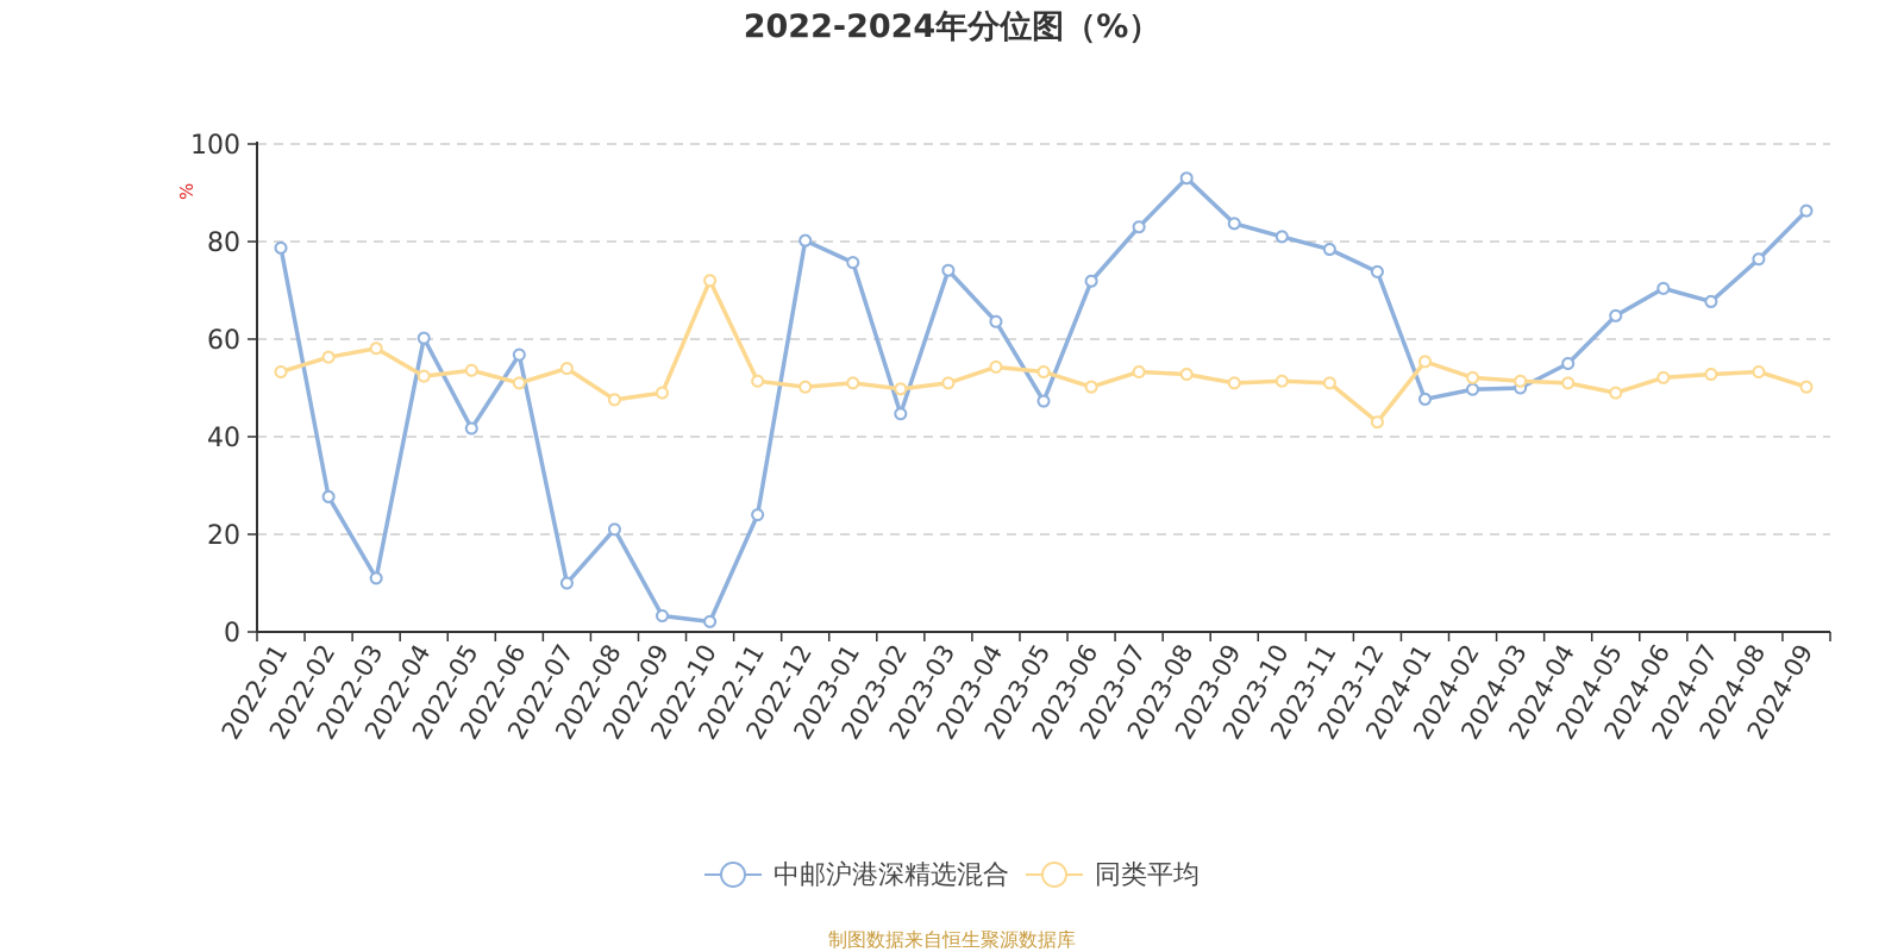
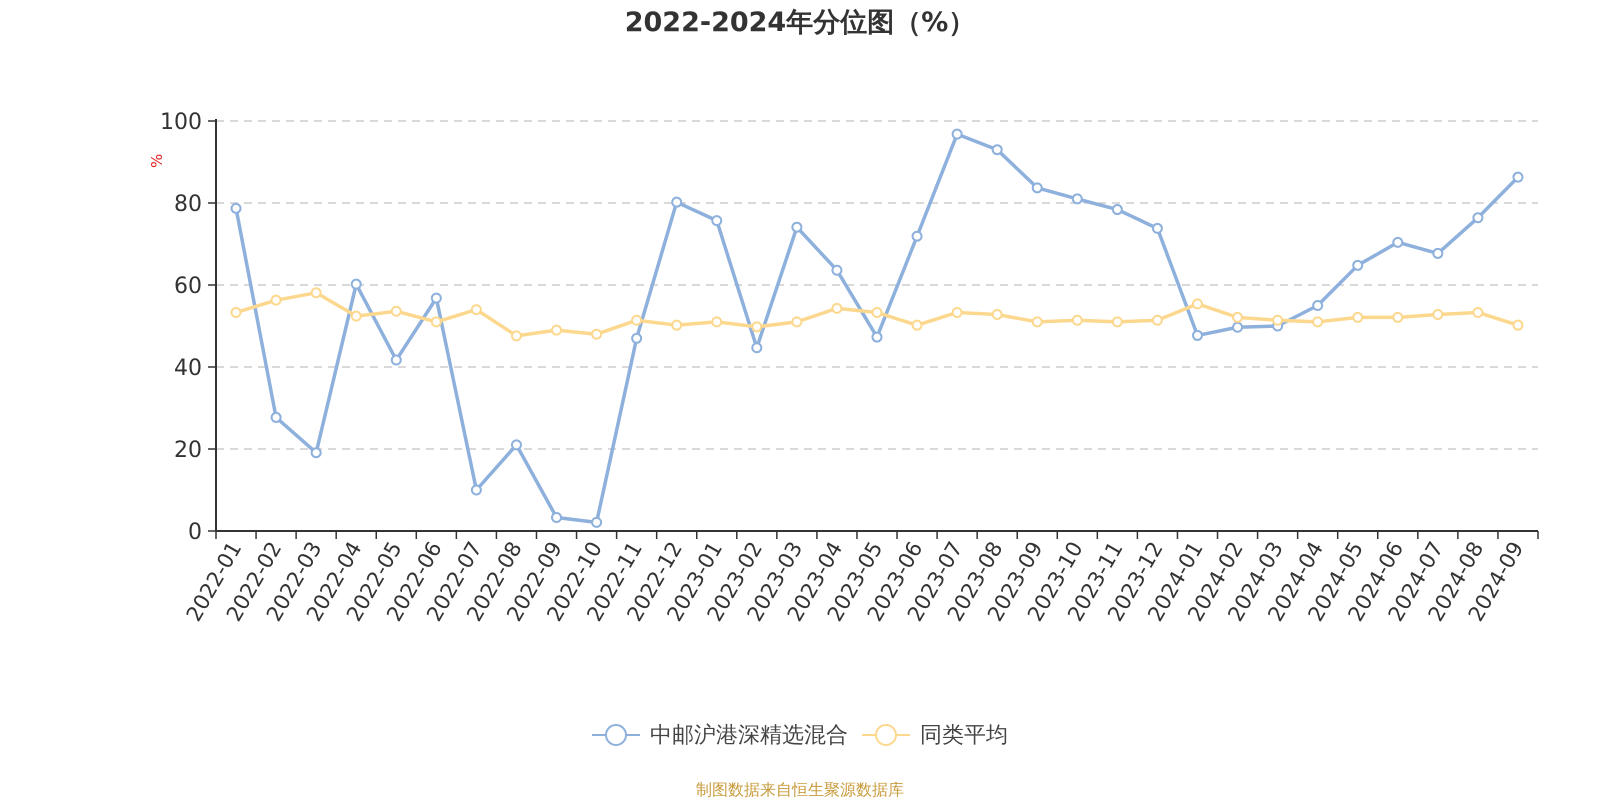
中邮沪港深精选混合/2022-03: 11 -> 19
同类平均/2022-10: 72 -> 48
中邮沪港深精选混合/2022-11: 24 -> 47
中邮沪港深精选混合/2023-07: 83 -> 97
同类平均/2023-12: 43 -> 51
同类平均/2024-05: 49 -> 52
